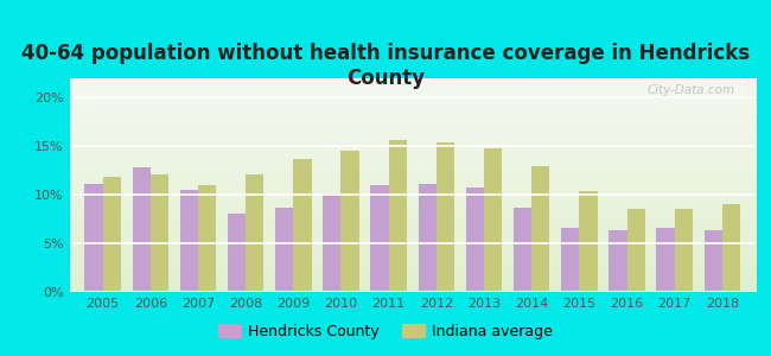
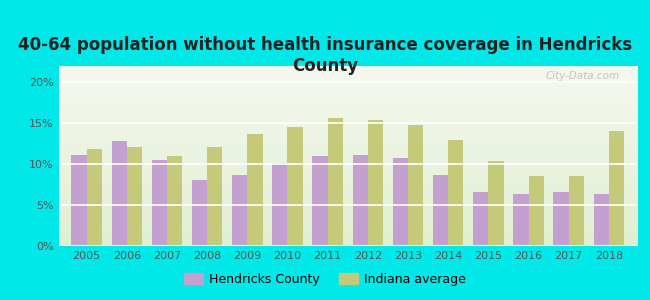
Indiana average/2018: 9.0% -> 14.0%
